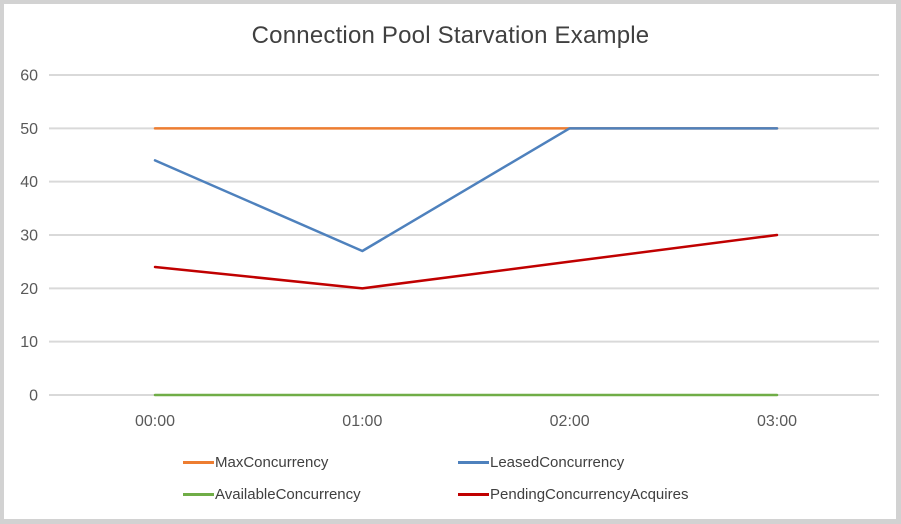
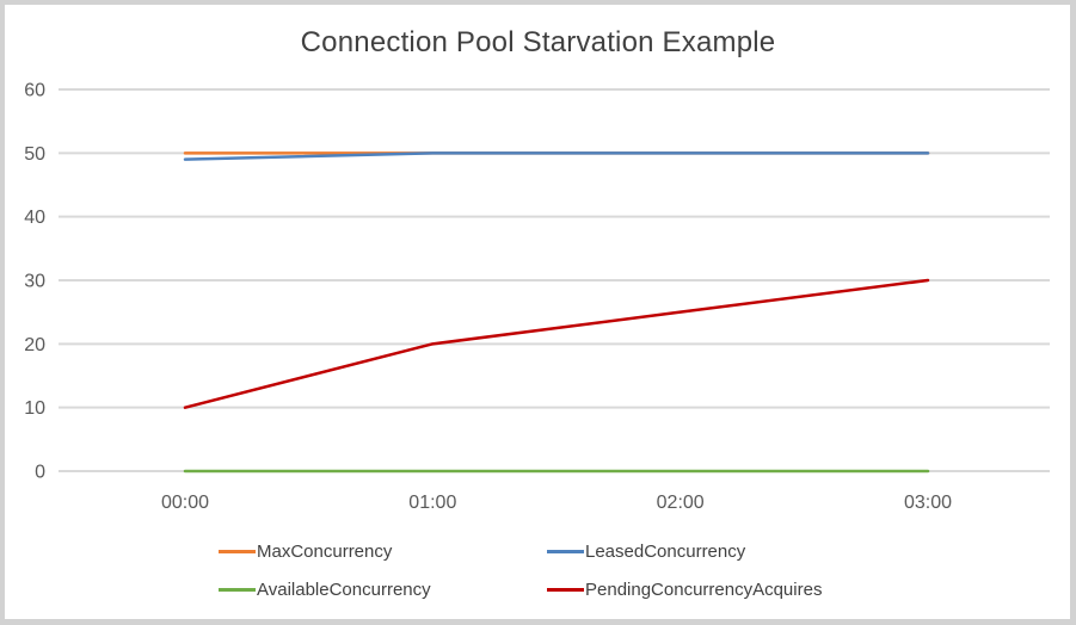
LeasedConcurrency/00:00: 44 -> 49
PendingConcurrencyAcquires/00:00: 24 -> 10
LeasedConcurrency/01:00: 27 -> 50
